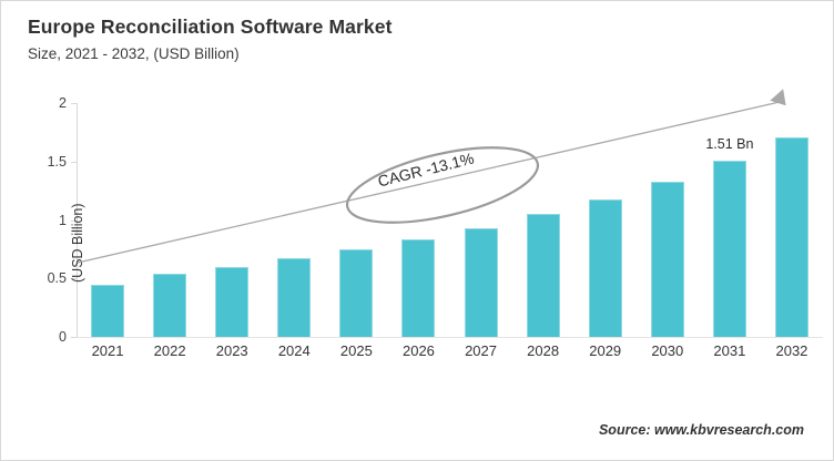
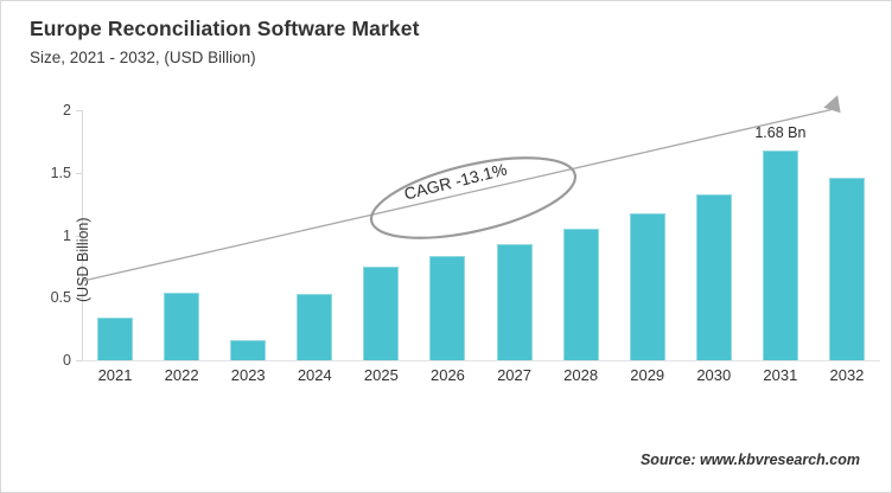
2021: 0.45 -> 0.34
2023: 0.60 -> 0.16
2024: 0.67 -> 0.53
2031: 1.51 -> 1.68
2032: 1.71 -> 1.46
